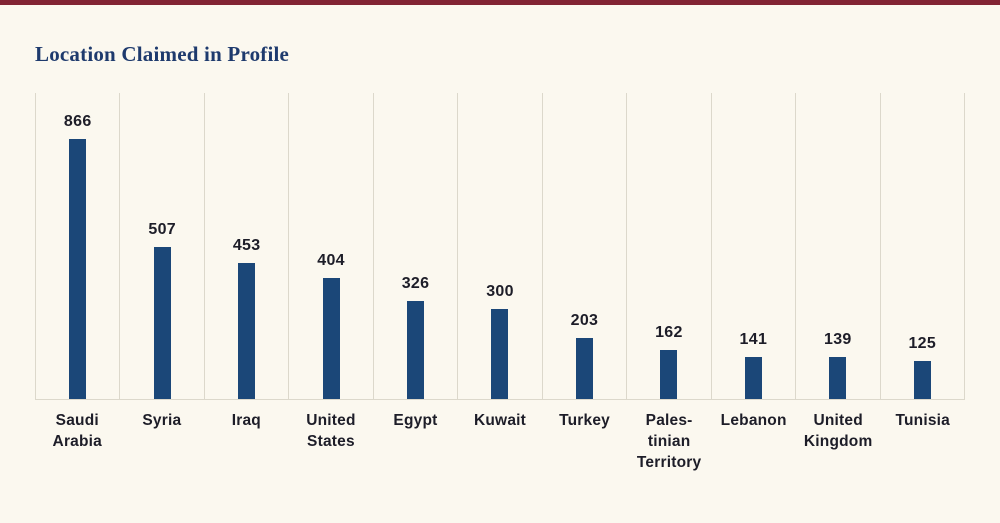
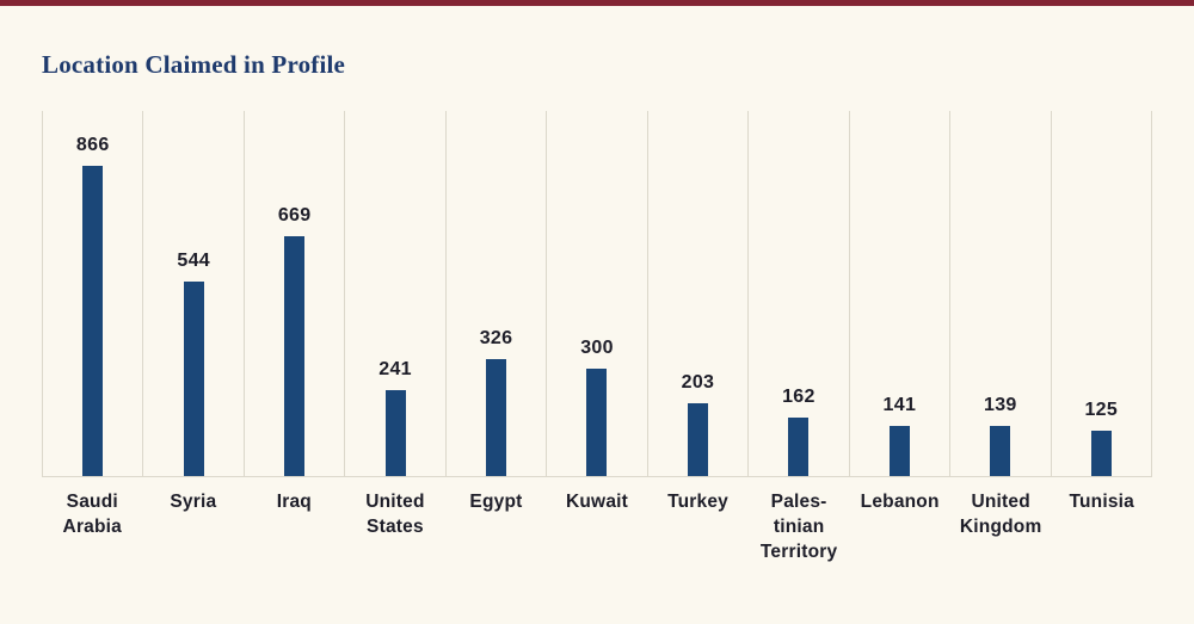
Syria: 507 -> 544
Iraq: 453 -> 669
United States: 404 -> 241
